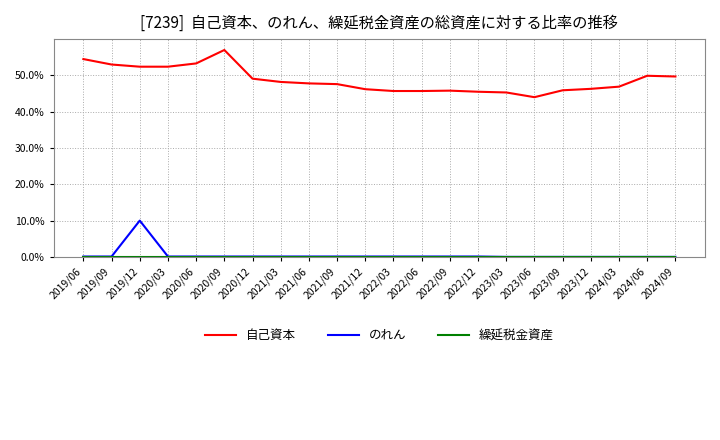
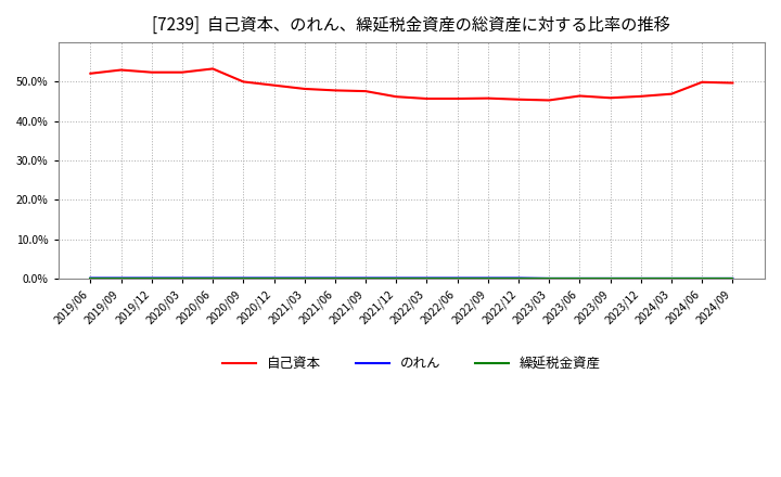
自己資本/2019/06: 54.5% -> 52.1%
のれん/2019/12: 10.0% -> 0.1%
自己資本/2020/09: 57.0% -> 50.0%
自己資本/2023/06: 44.0% -> 46.4%
